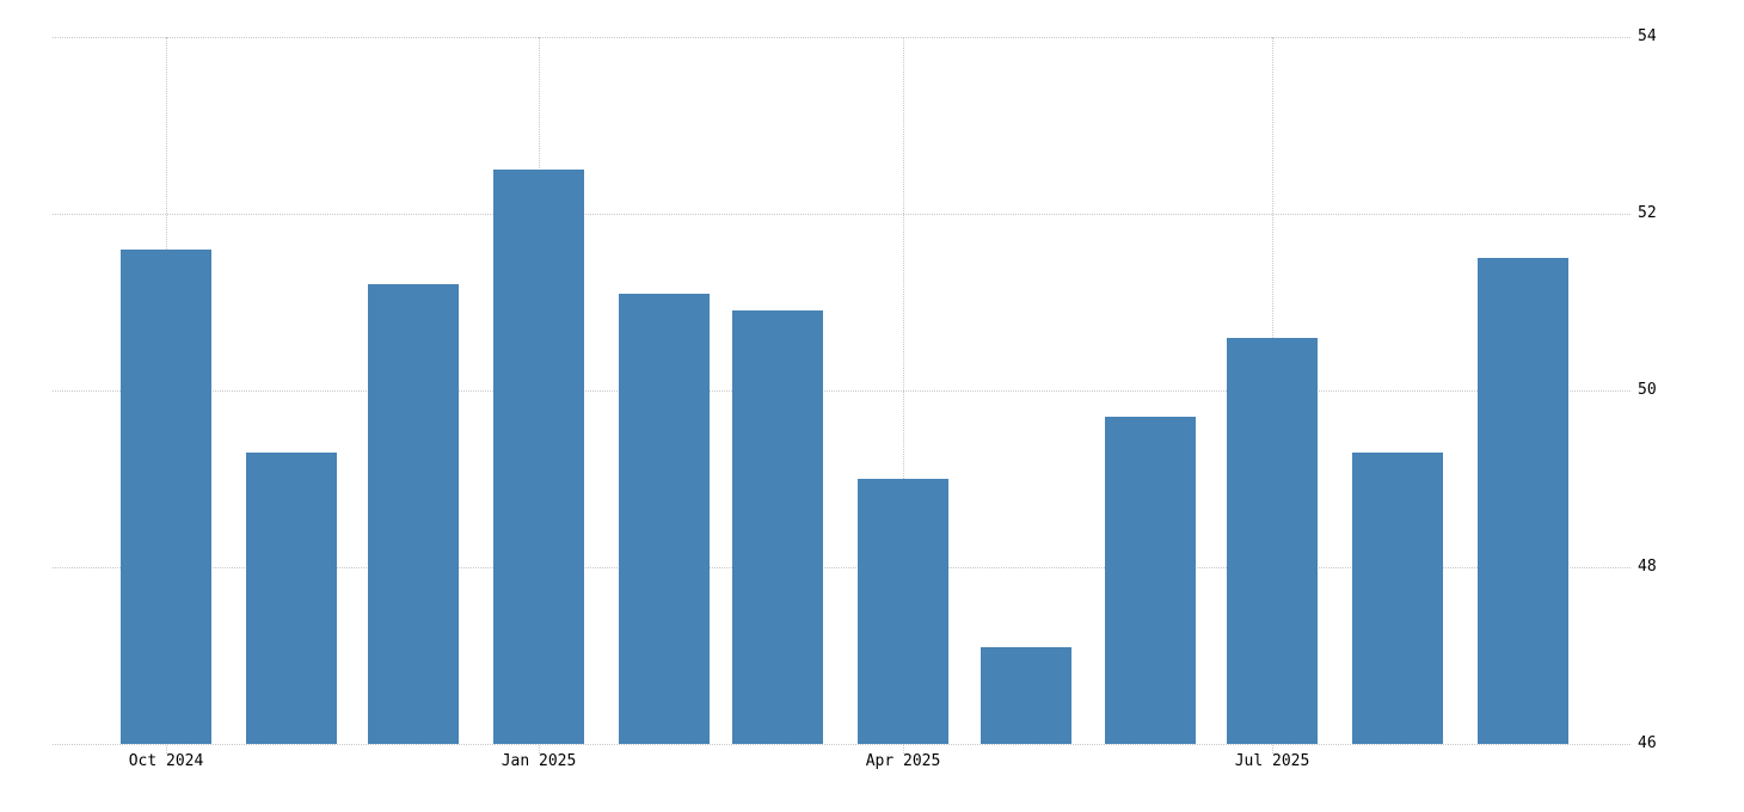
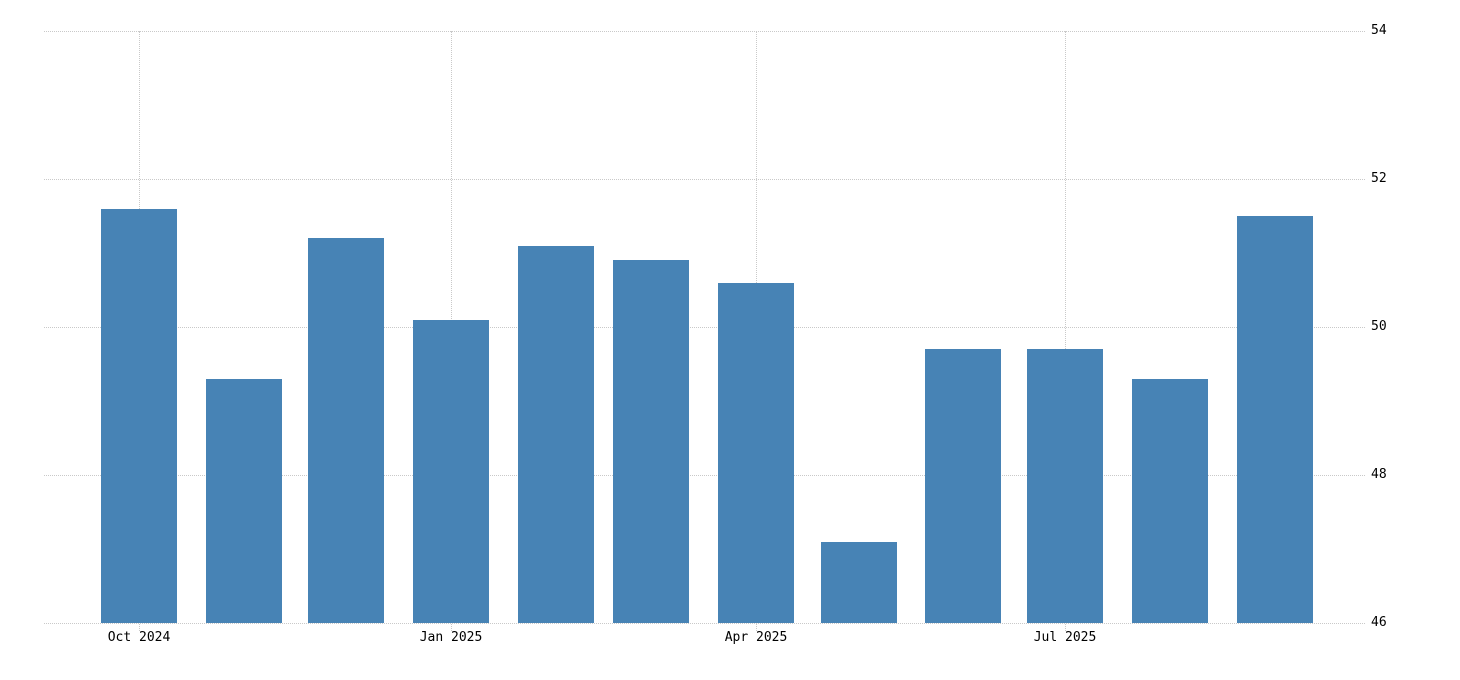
Jan 2025: 52.5 -> 50.1
Apr 2025: 49.0 -> 50.6
Jul 2025: 50.6 -> 49.7
